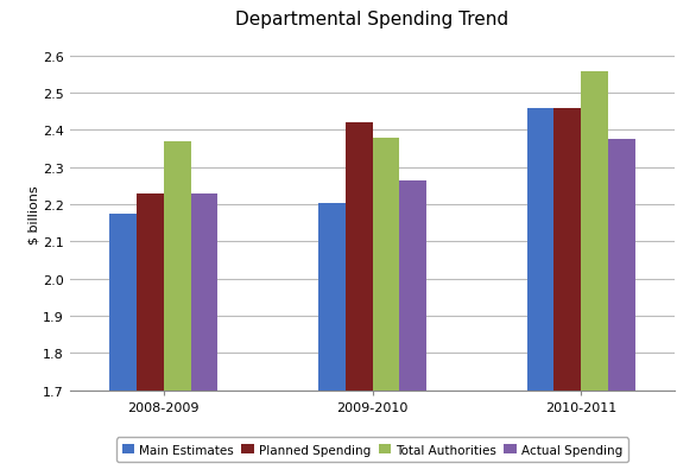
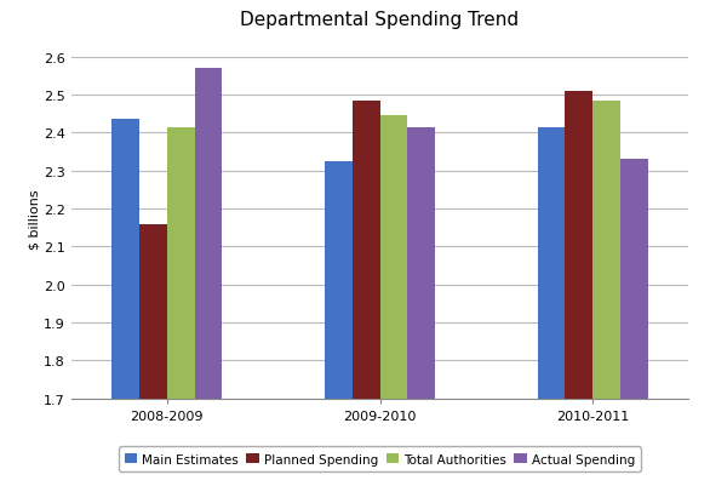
Main Estimates/2008-2009: 2.175 -> 2.435
Planned Spending/2008-2009: 2.228 -> 2.160
Total Authorities/2008-2009: 2.370 -> 2.415
Actual Spending/2008-2009: 2.228 -> 2.570
Main Estimates/2009-2010: 2.205 -> 2.325
Planned Spending/2009-2010: 2.420 -> 2.485
Total Authorities/2009-2010: 2.380 -> 2.445
Actual Spending/2009-2010: 2.265 -> 2.415
Main Estimates/2010-2011: 2.460 -> 2.415
Planned Spending/2010-2011: 2.460 -> 2.510
Total Authorities/2010-2011: 2.558 -> 2.485
Actual Spending/2010-2011: 2.375 -> 2.330
